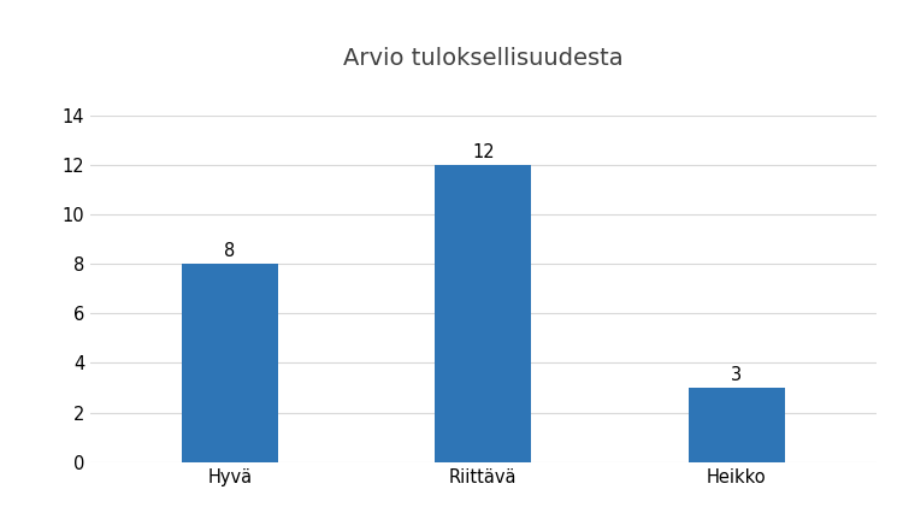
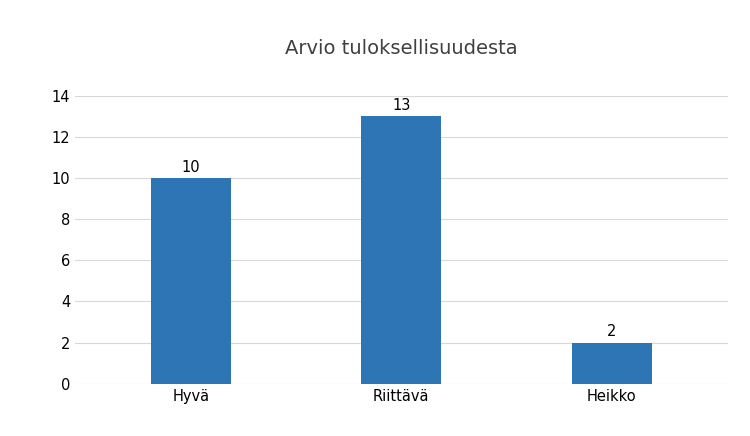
Hyvä: 8 -> 10
Riittävä: 12 -> 13
Heikko: 3 -> 2
